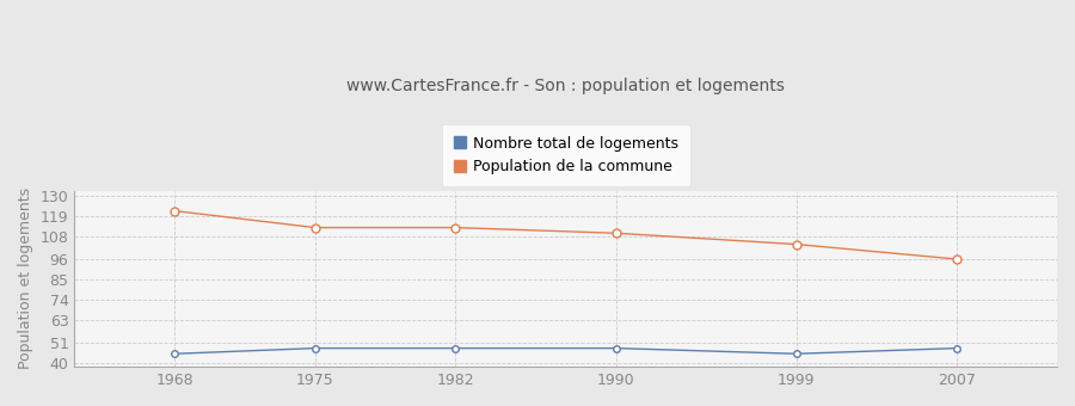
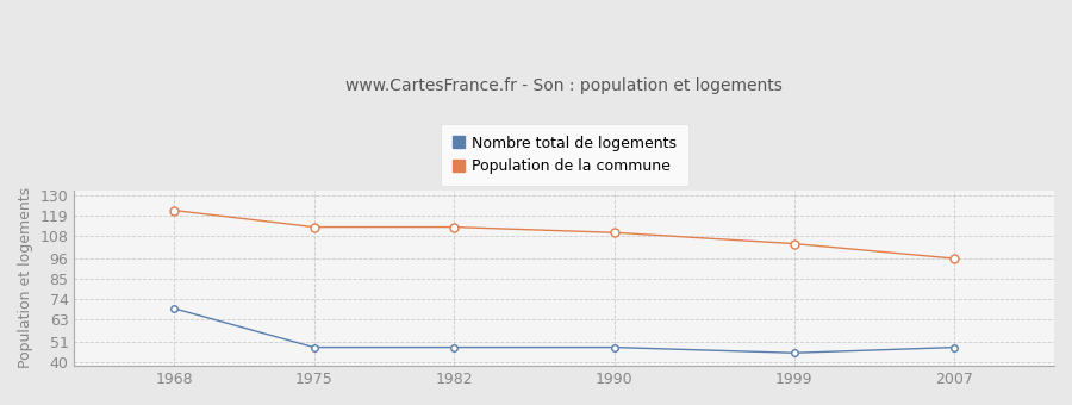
Nombre total de logements/1968: 45 -> 69
